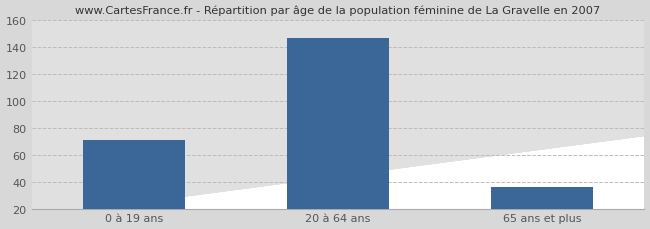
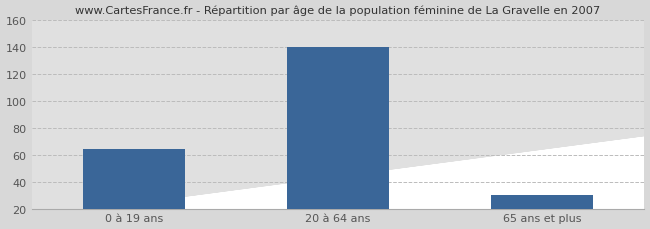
0 à 19 ans: 71 -> 64
20 à 64 ans: 147 -> 140
65 ans et plus: 36 -> 30
